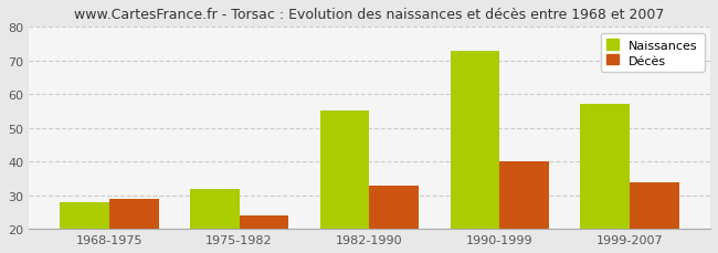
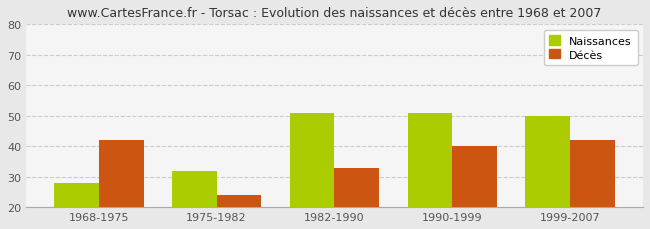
Décès/1968-1975: 29 -> 42
Naissances/1982-1990: 55 -> 51
Naissances/1990-1999: 73 -> 51
Naissances/1999-2007: 57 -> 50
Décès/1999-2007: 34 -> 42
